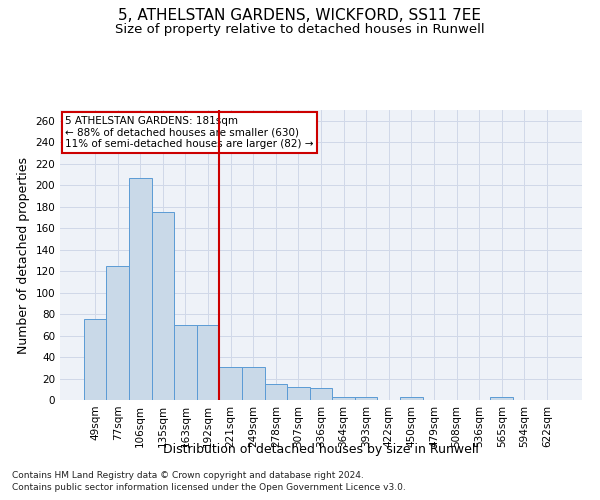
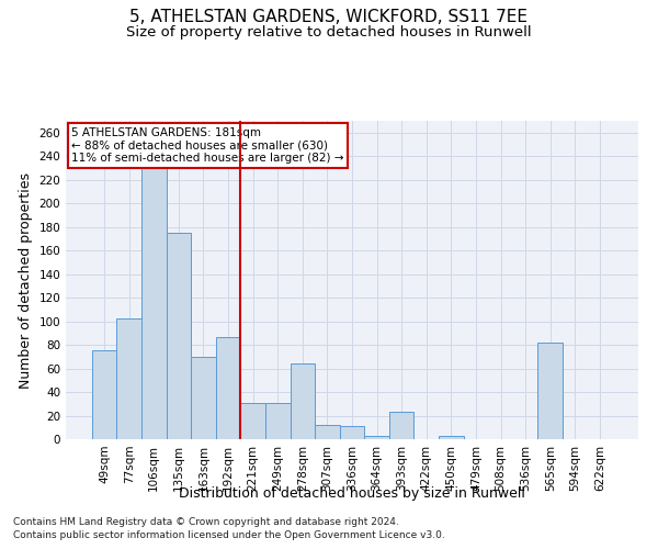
77sqm: 125 -> 102
106sqm: 207 -> 231
192sqm: 70 -> 87
278sqm: 15 -> 64
393sqm: 3 -> 23
565sqm: 3 -> 82
